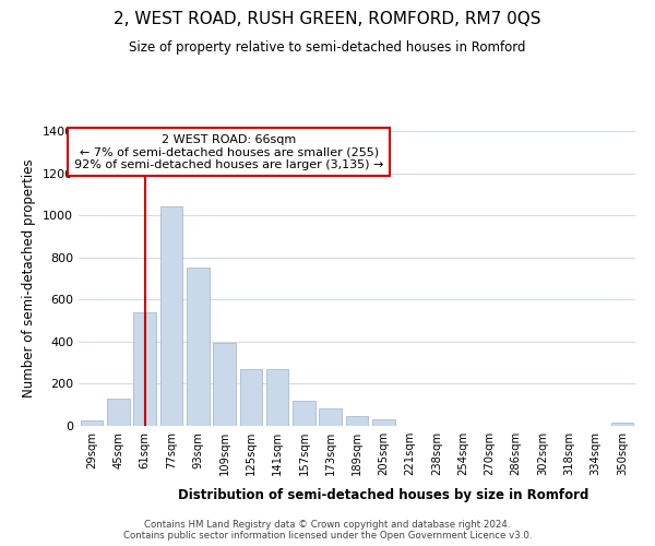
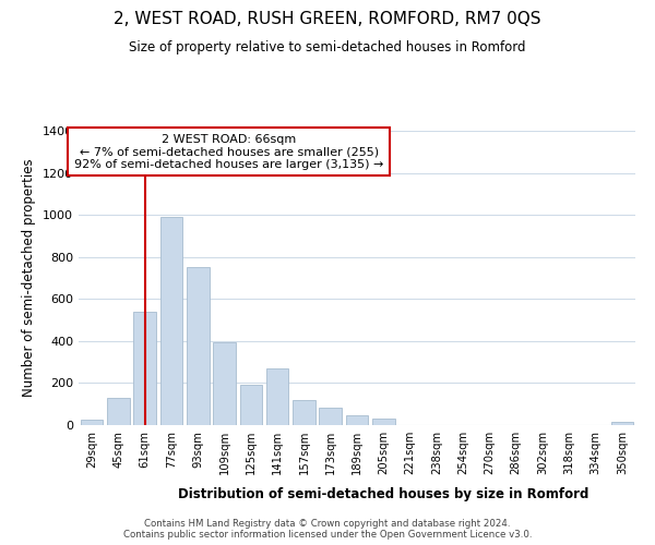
77sqm: 1040 -> 990
125sqm: 270 -> 190
